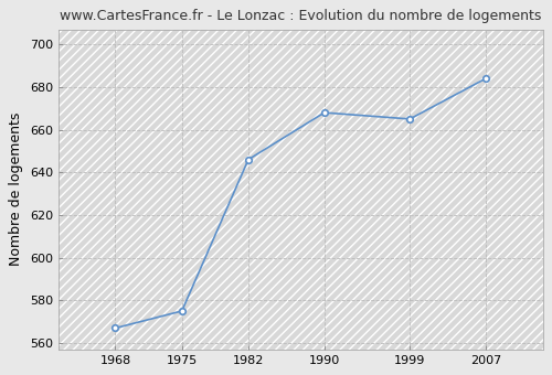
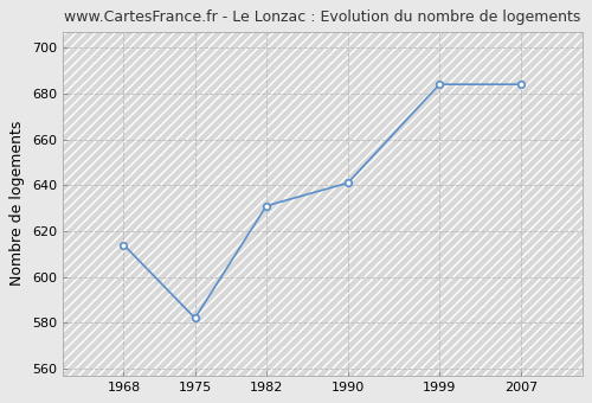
1968: 567 -> 614
1975: 575 -> 582
1982: 646 -> 631
1990: 668 -> 641
1999: 665 -> 684
